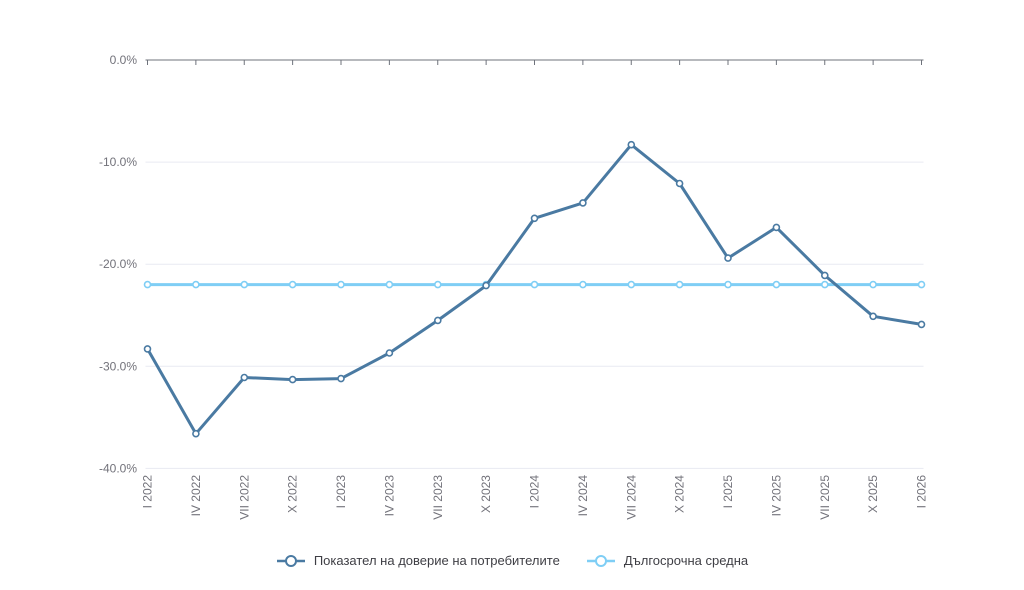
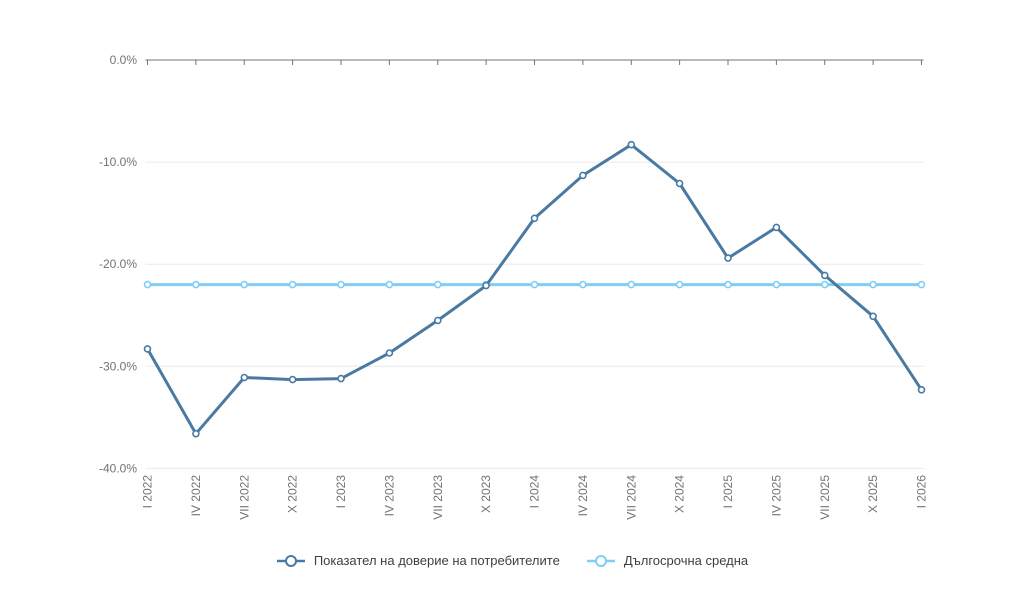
Показател на доверие на потребителите/IV 2024: -14.0% -> -11.3%
Показател на доверие на потребителите/I 2026: -25.9% -> -32.3%
